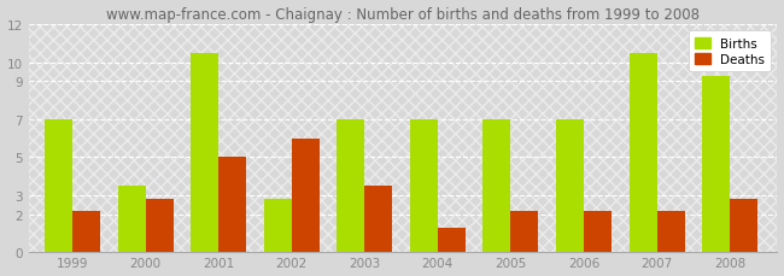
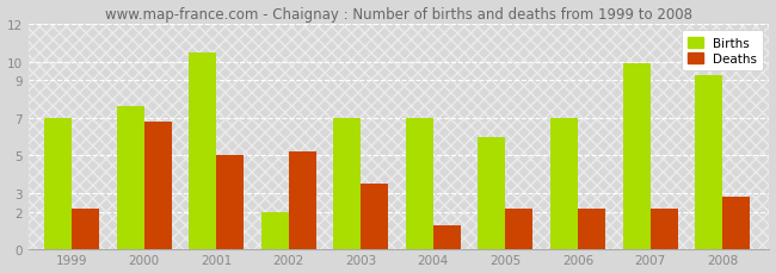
Births/2000: 3.5 -> 7.6
Deaths/2000: 2.8 -> 6.8
Births/2002: 2.8 -> 2.0
Deaths/2002: 6.0 -> 5.2
Births/2005: 7.0 -> 6.0
Births/2007: 10.5 -> 9.9
